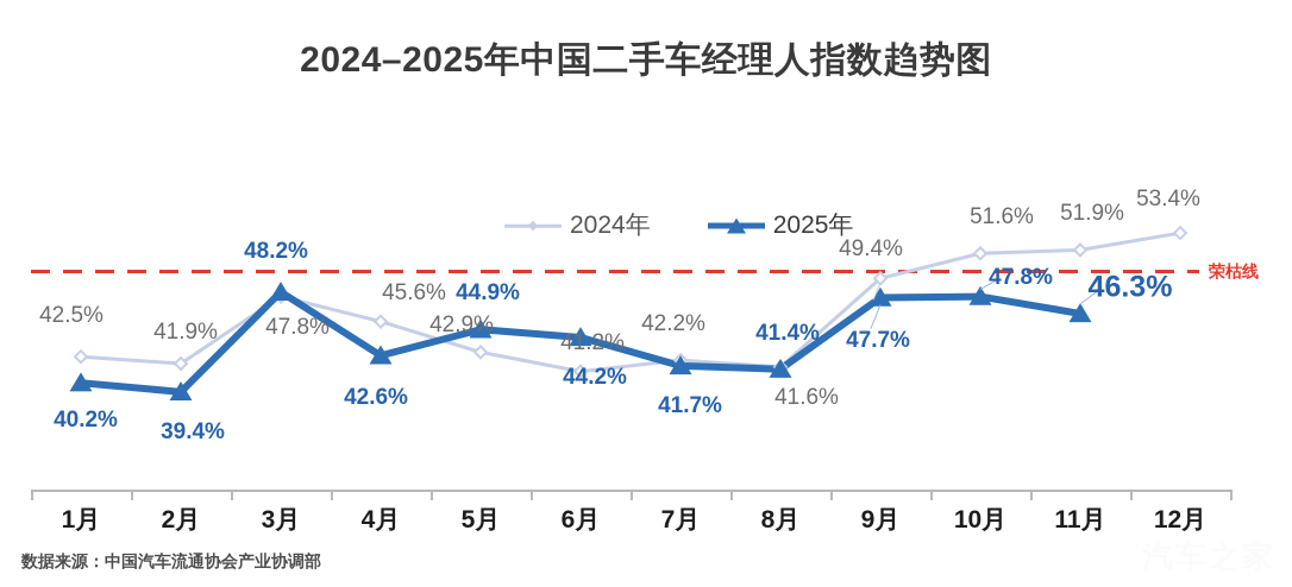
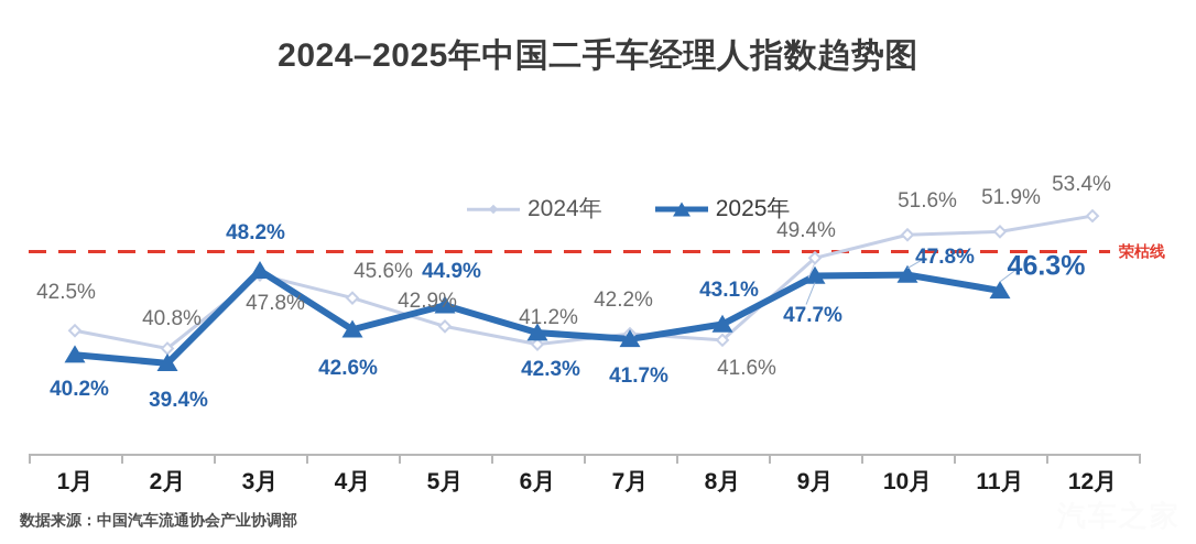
2024年/2月: 41.9% -> 40.8%
2025年/6月: 44.2% -> 42.3%
2025年/8月: 41.4% -> 43.1%
